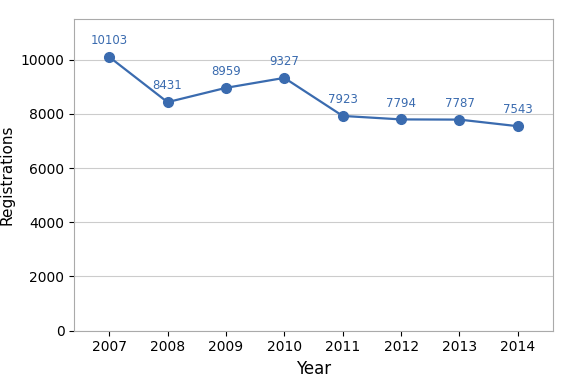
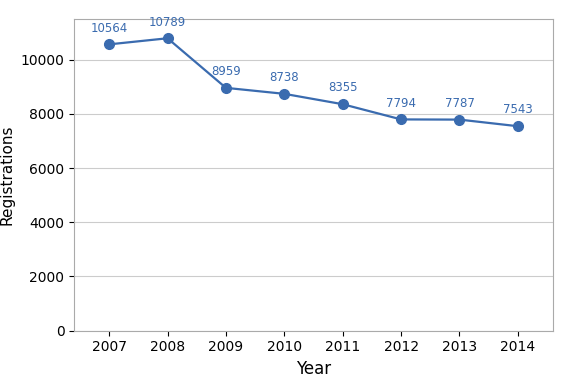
2007: 10103 -> 10564
2008: 8431 -> 10789
2010: 9327 -> 8738
2011: 7923 -> 8355
